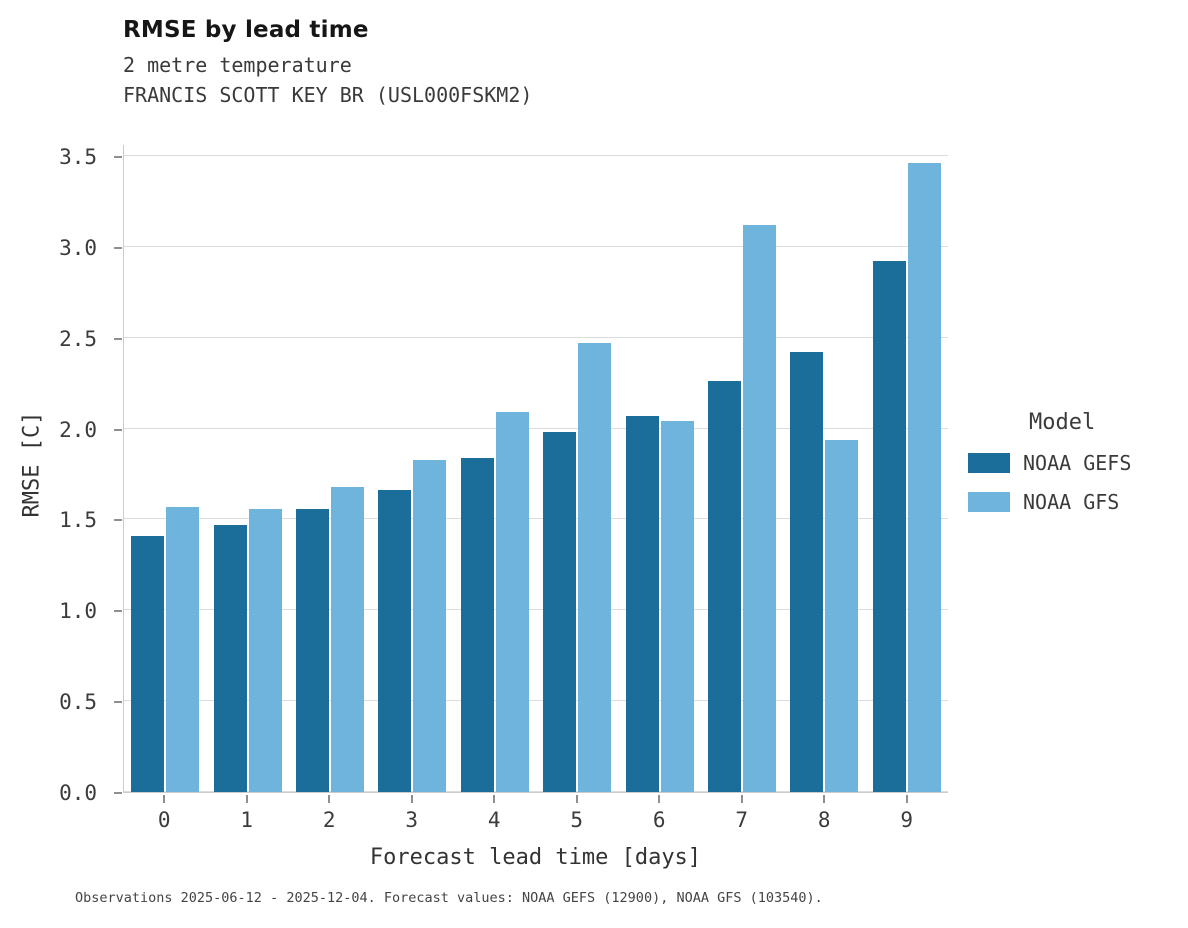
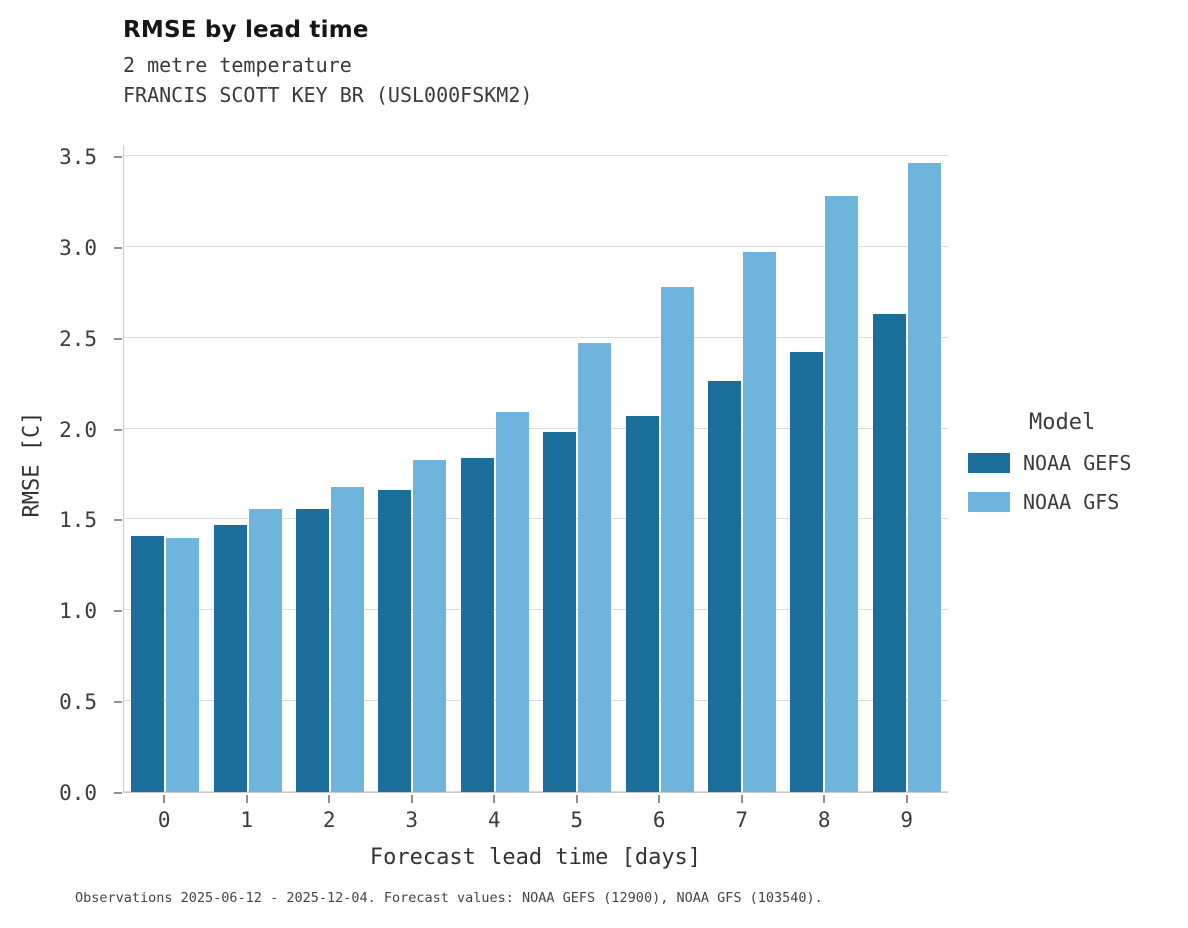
NOAA GFS/0: 1.57 -> 1.40
NOAA GFS/6: 2.04 -> 2.78
NOAA GFS/7: 3.12 -> 2.97
NOAA GFS/8: 1.94 -> 3.28
NOAA GEFS/9: 2.92 -> 2.63
